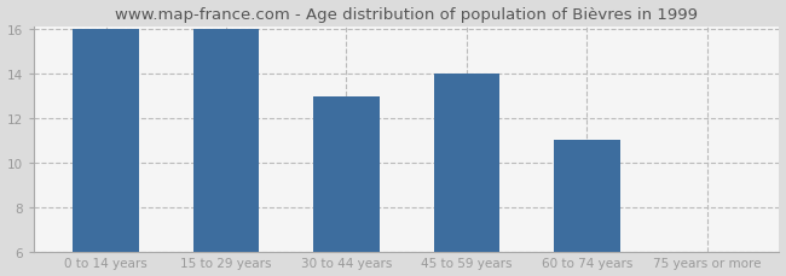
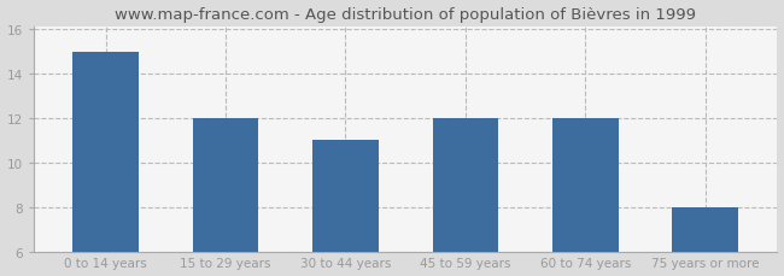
0 to 14 years: 16 -> 15
15 to 29 years: 16 -> 12
30 to 44 years: 13 -> 11
45 to 59 years: 14 -> 12
60 to 74 years: 11 -> 12
75 years or more: 6 -> 8
